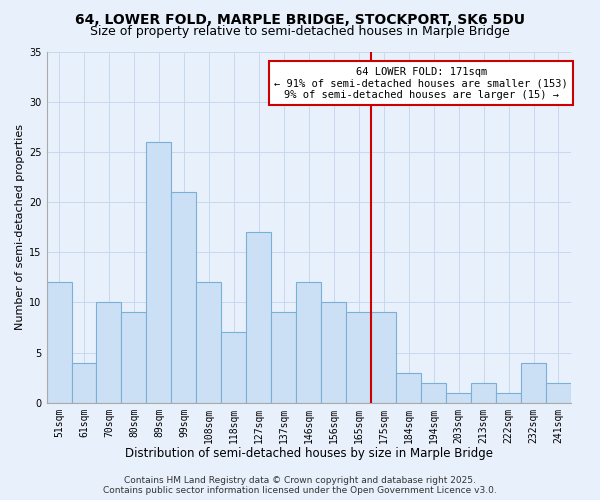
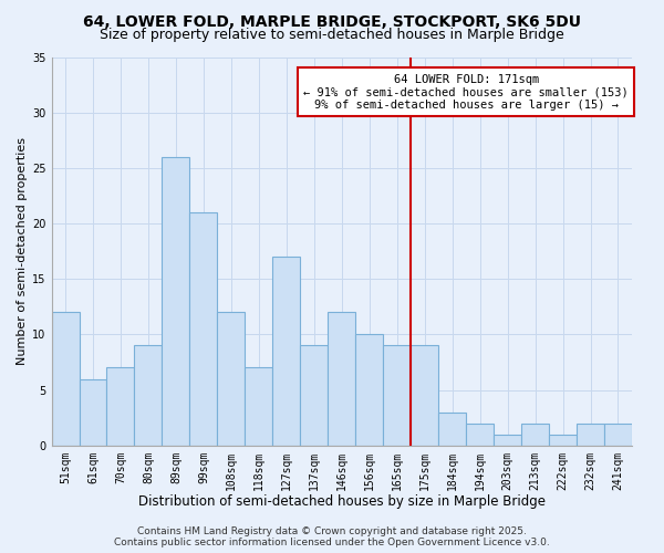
61sqm: 4 -> 6
70sqm: 10 -> 7
232sqm: 4 -> 2
